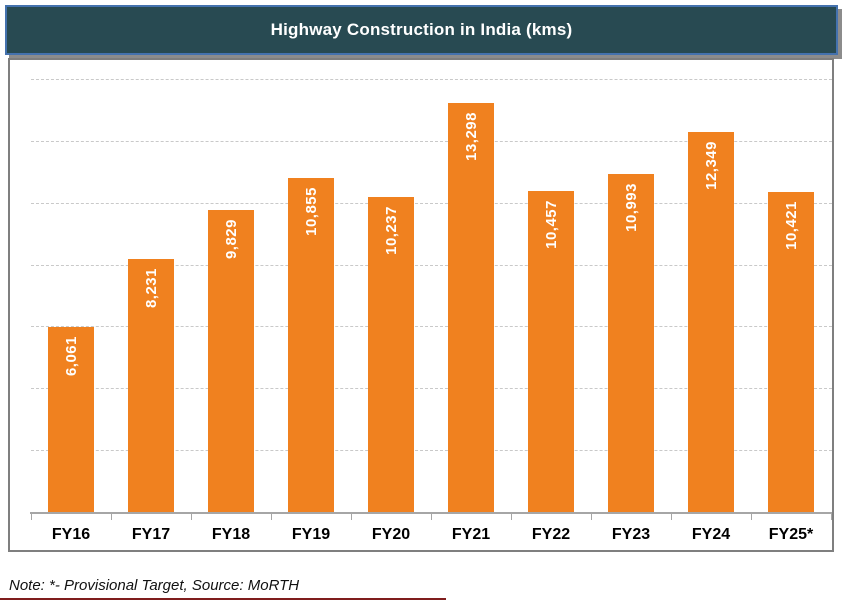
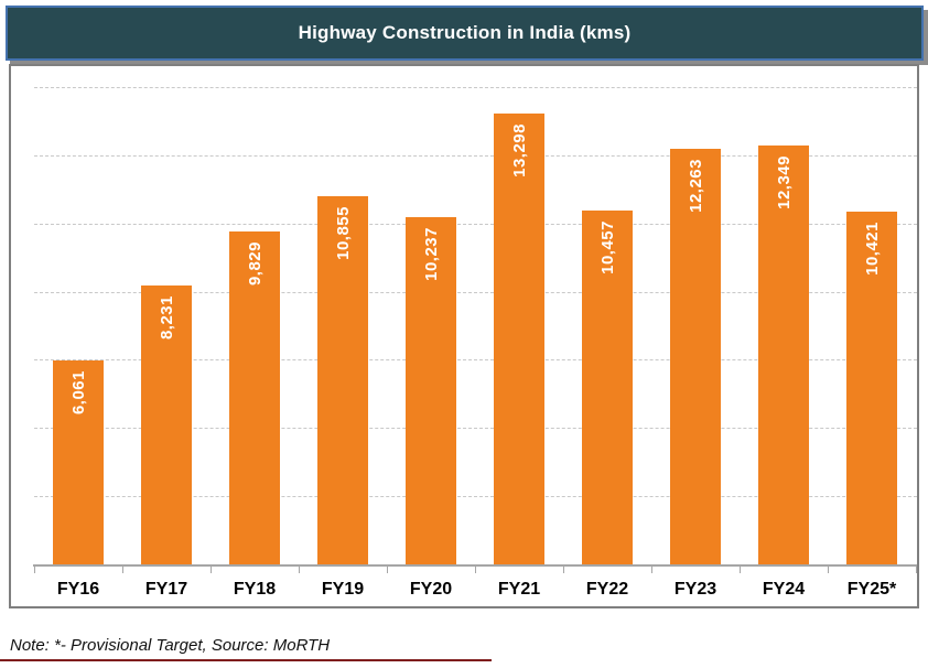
FY23: 10,993 -> 12,263
